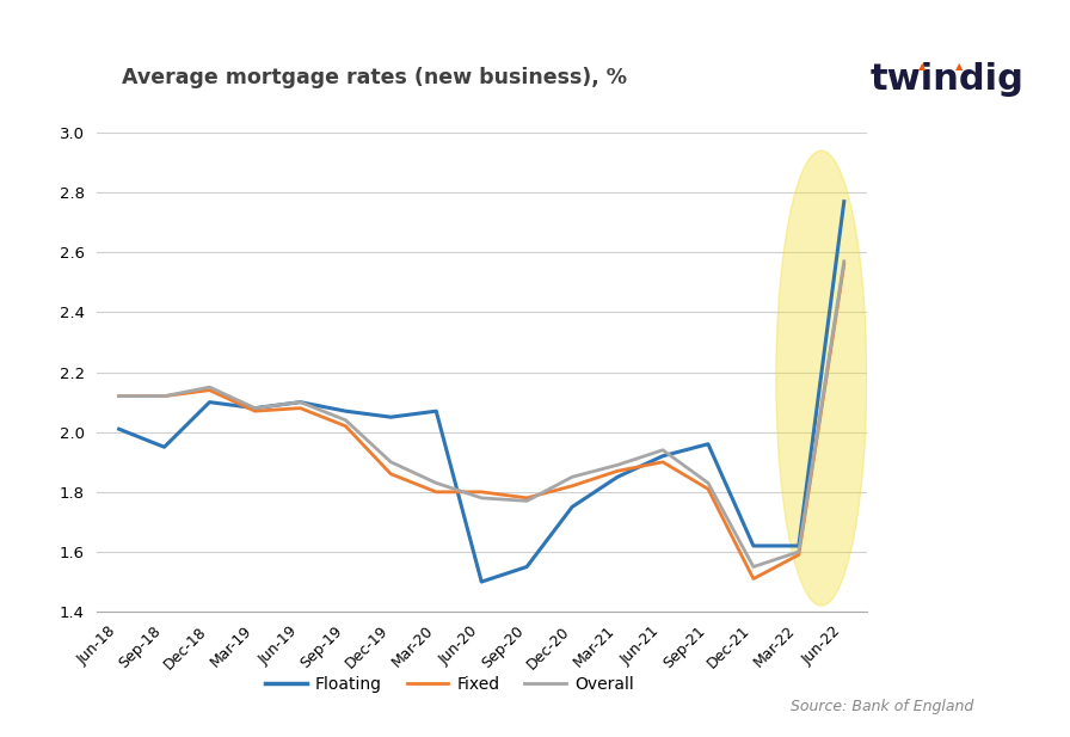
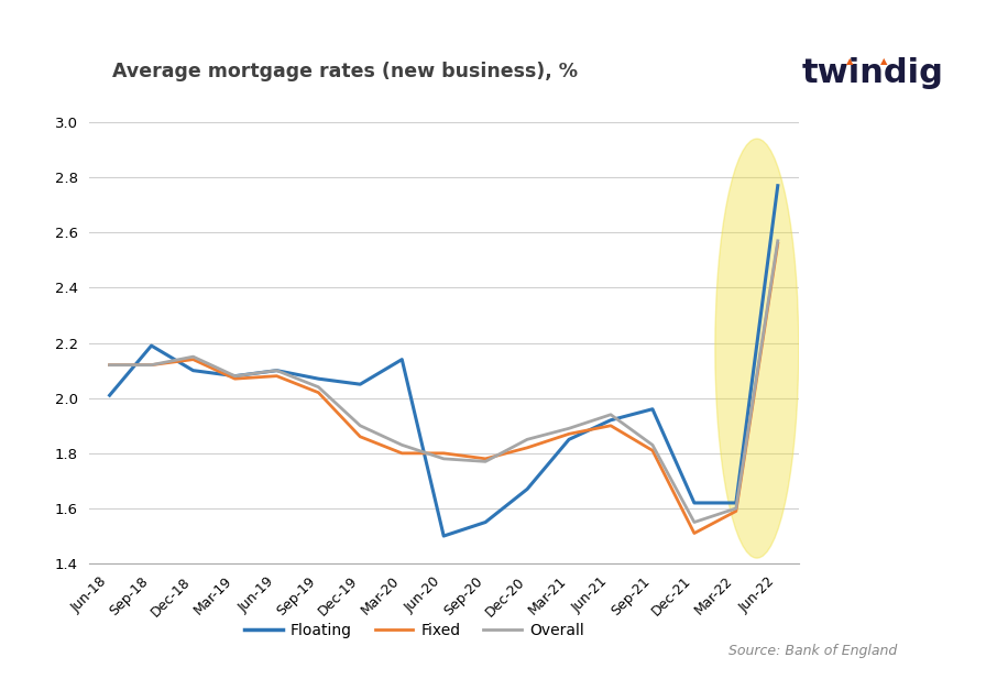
Floating/Sep-18: 1.95 -> 2.19
Floating/Mar-20: 2.07 -> 2.14
Floating/Dec-20: 1.75 -> 1.67
